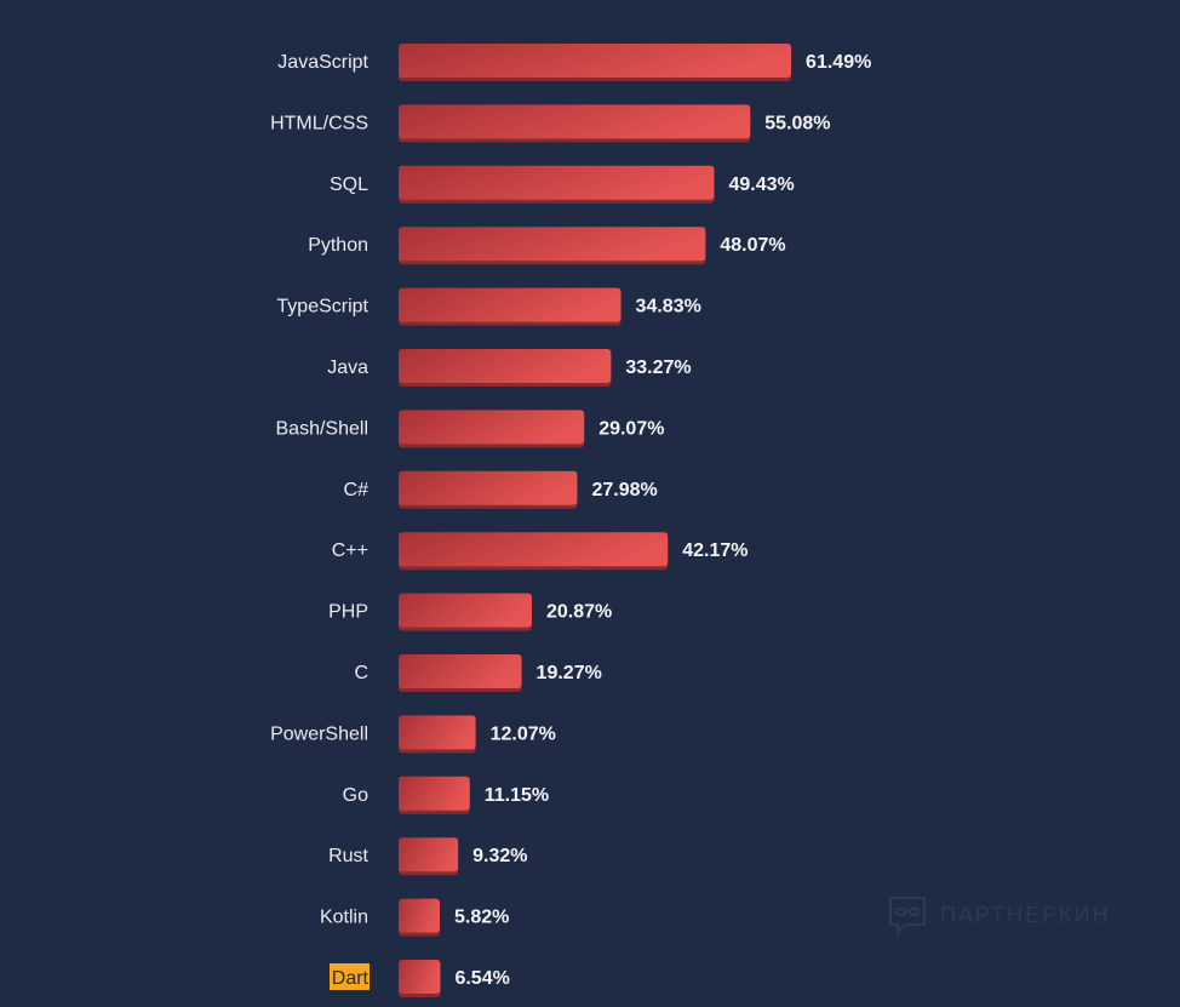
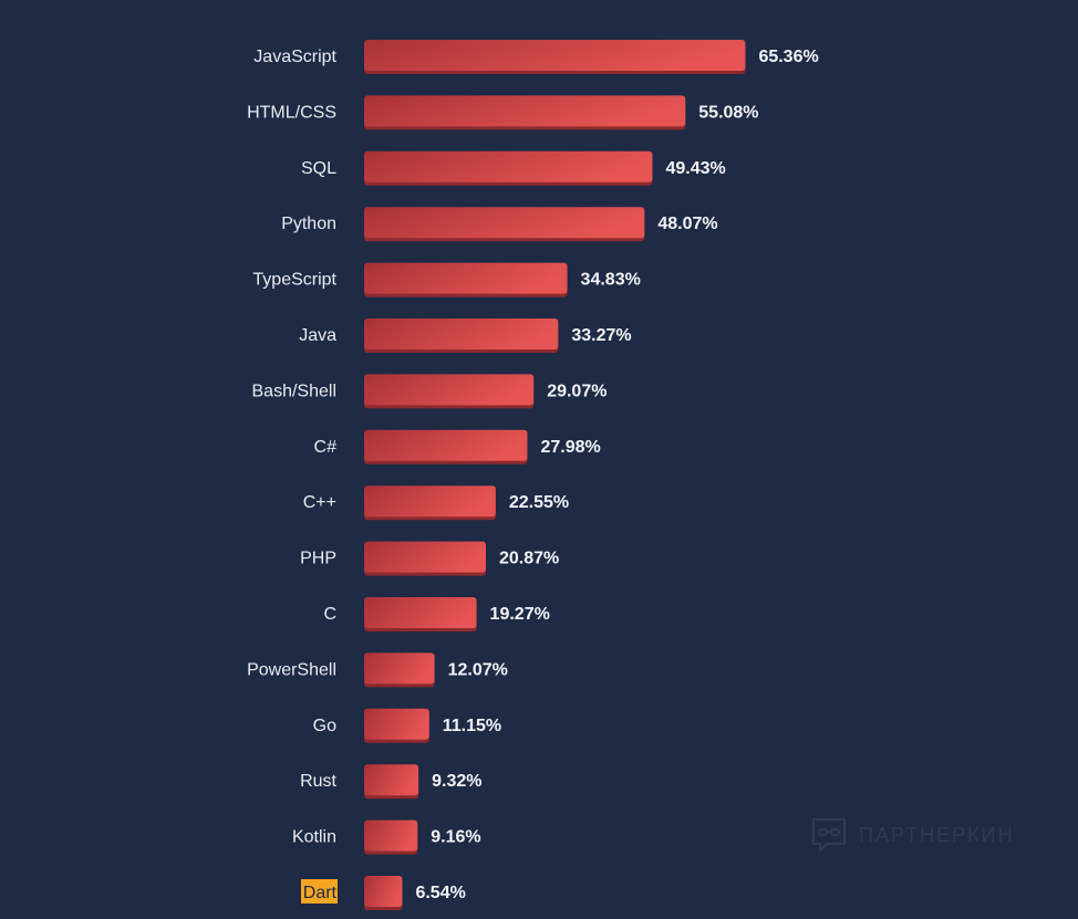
JavaScript: 61.49% -> 65.36%
C++: 42.17% -> 22.55%
Kotlin: 5.82% -> 9.16%
